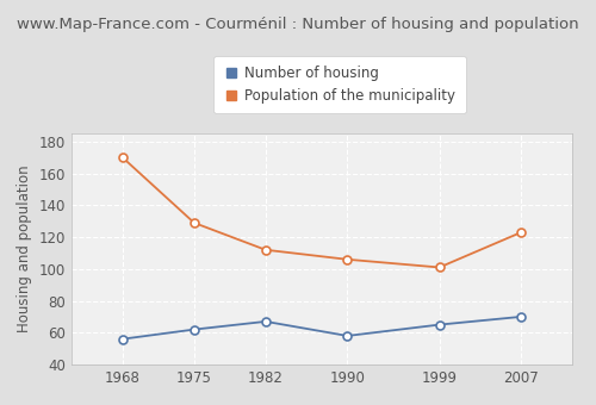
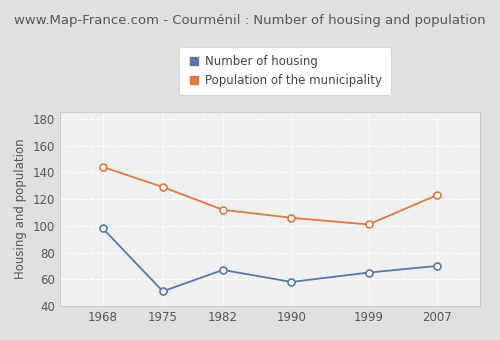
Number of housing/1968: 56 -> 98
Population of the municipality/1968: 170 -> 144
Number of housing/1975: 62 -> 51
